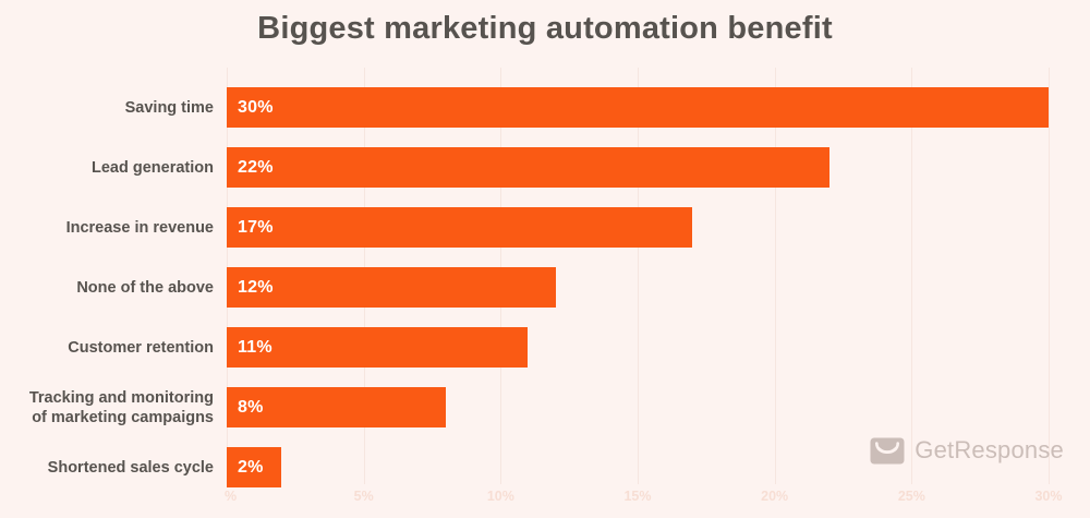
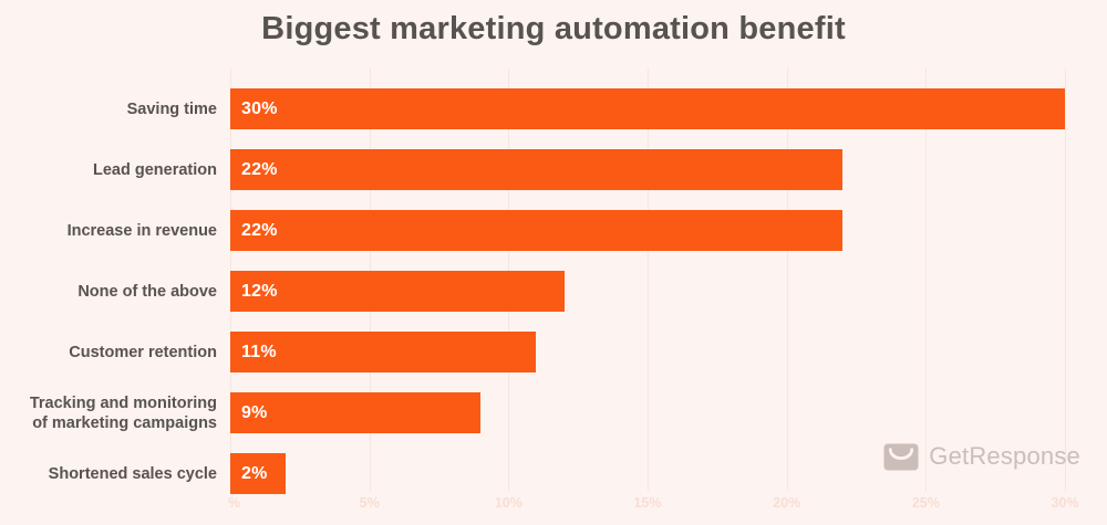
Increase in revenue: 17% -> 22%
Tracking and monitoring of marketing campaigns: 8% -> 9%
